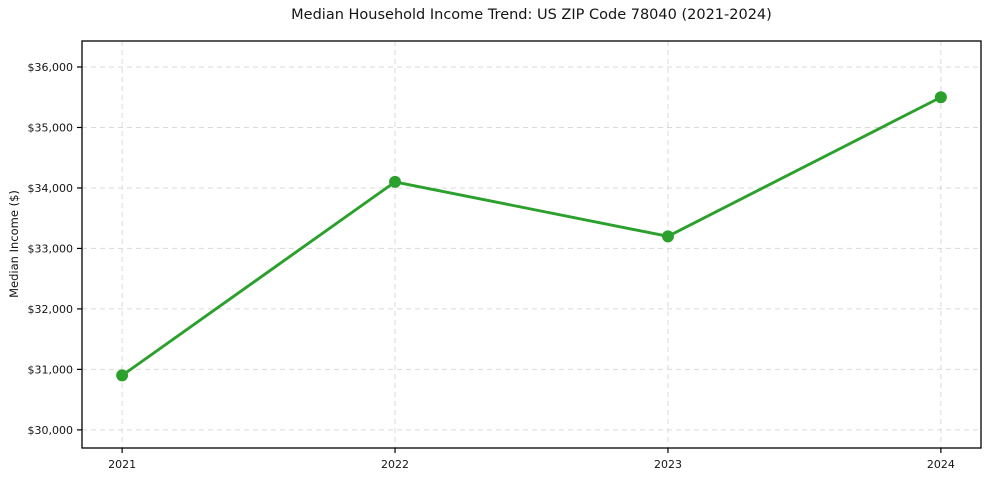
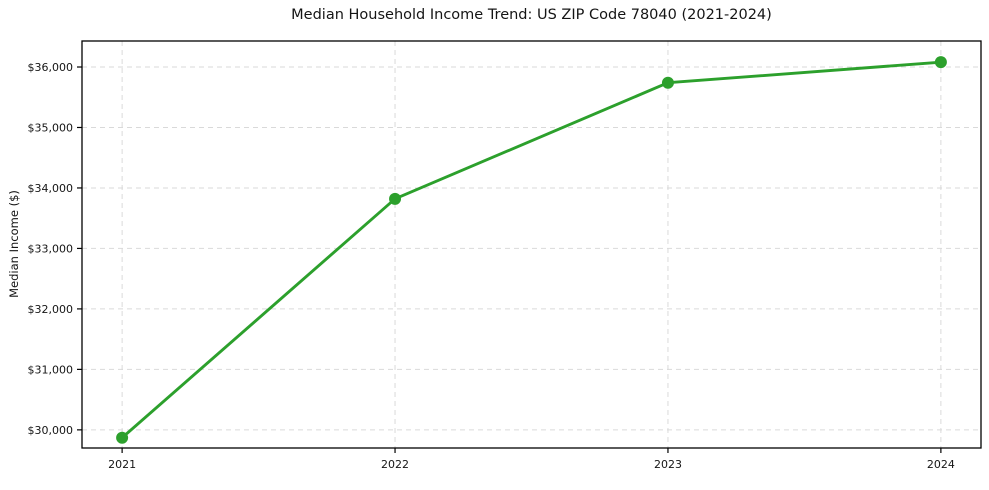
2021: $30900 -> $29900
2022: $34100 -> $33800
2023: $33200 -> $35700
2024: $35500 -> $36100
